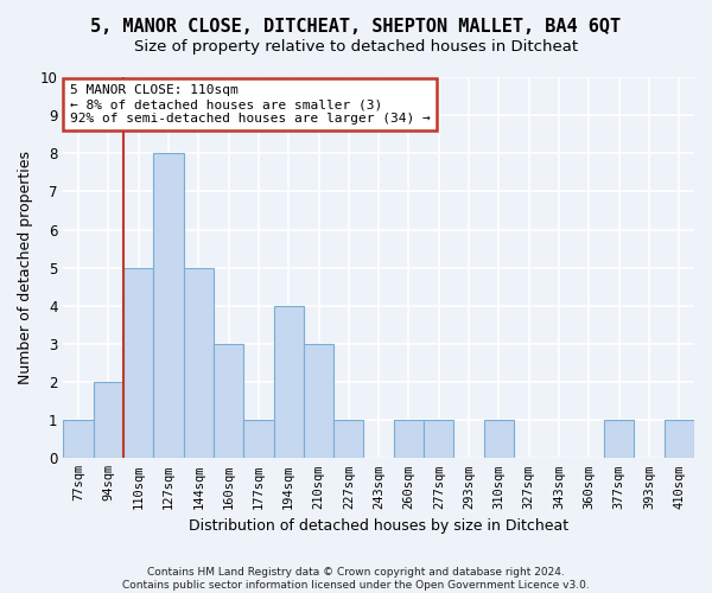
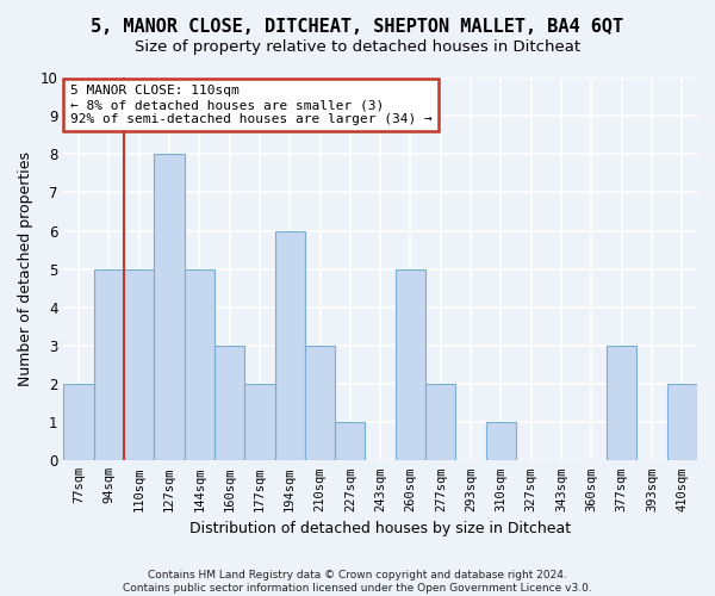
77sqm: 1 -> 2
94sqm: 2 -> 5
177sqm: 1 -> 2
194sqm: 4 -> 6
260sqm: 1 -> 5
277sqm: 1 -> 2
377sqm: 1 -> 3
410sqm: 1 -> 2
